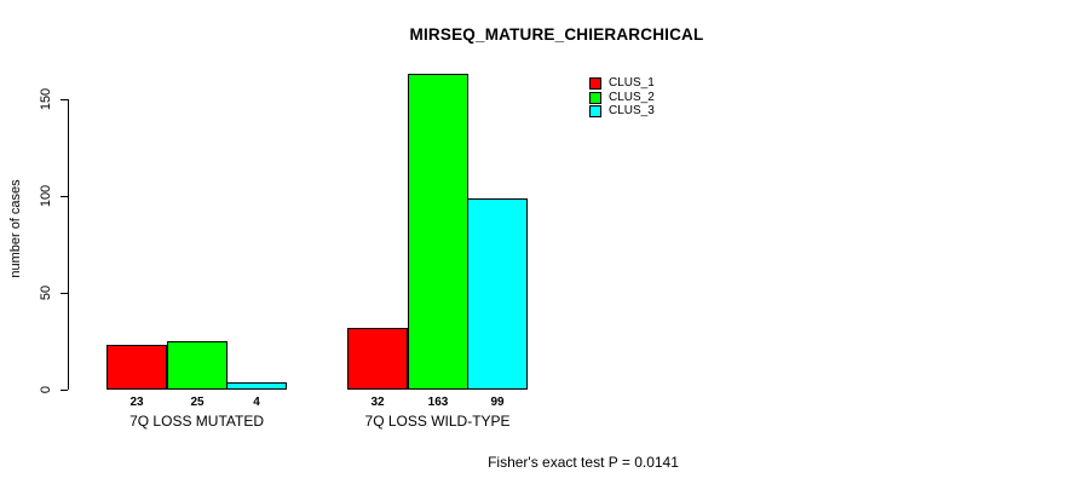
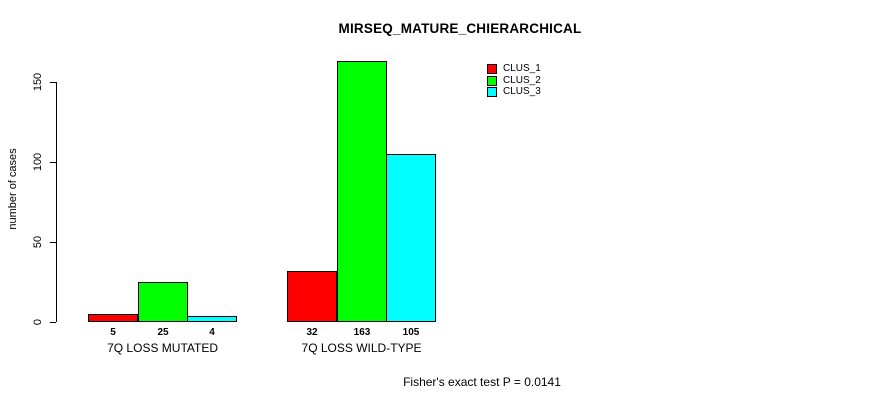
CLUS_1/7Q LOSS MUTATED: 23 -> 5
CLUS_3/7Q LOSS WILD-TYPE: 99 -> 105
